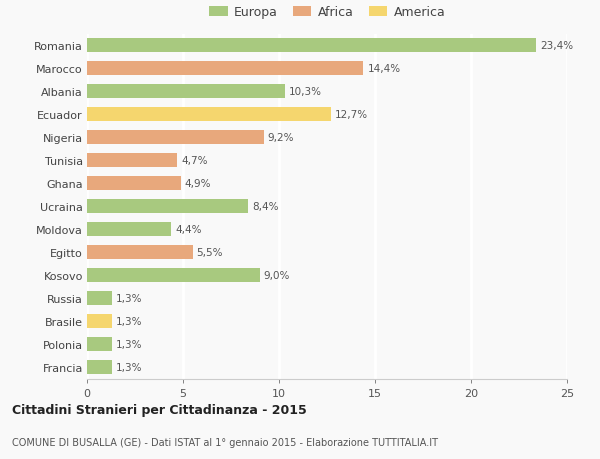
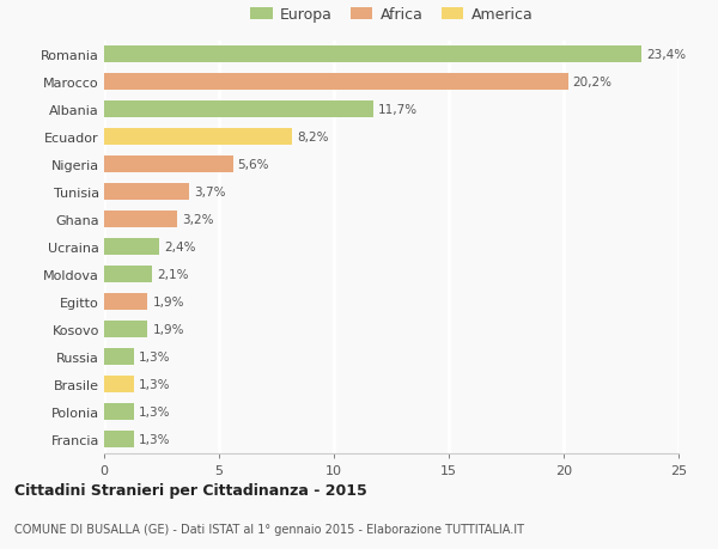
Marocco: 14,4% -> 20,2%
Albania: 10,3% -> 11,7%
Ecuador: 12,7% -> 8,2%
Nigeria: 9,2% -> 5,6%
Tunisia: 4,7% -> 3,7%
Ghana: 4,9% -> 3,2%
Ucraina: 8,4% -> 2,4%
Moldova: 4,4% -> 2,1%
Egitto: 5,5% -> 1,9%
Kosovo: 9,0% -> 1,9%
